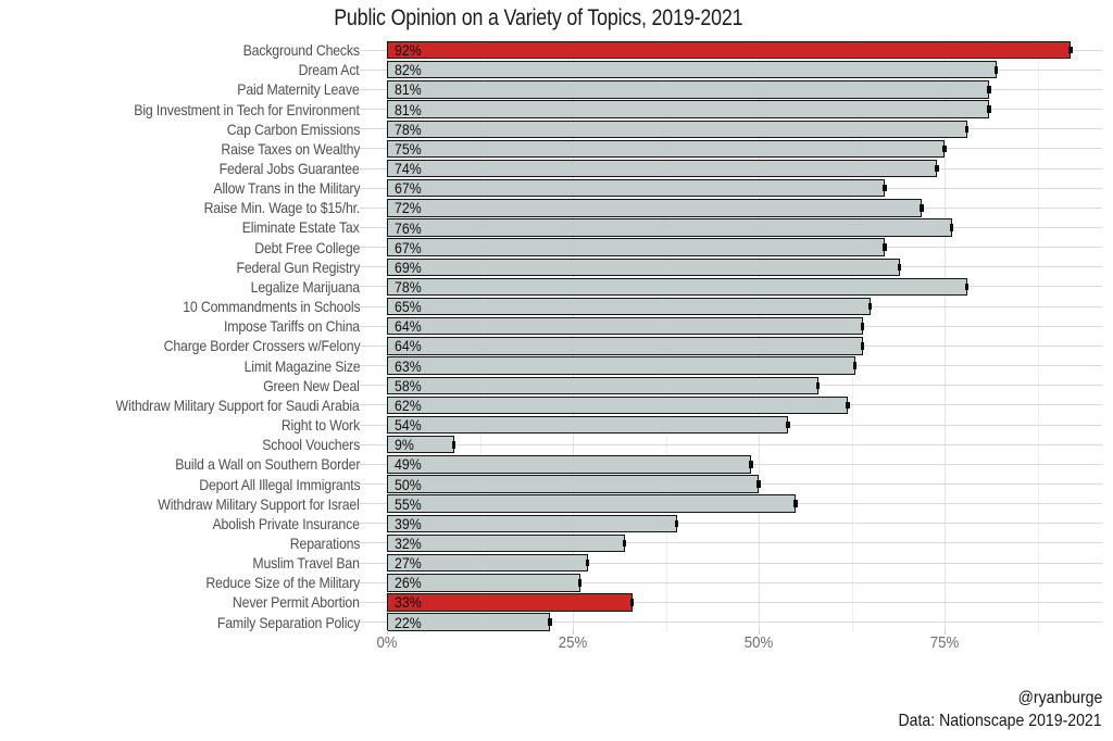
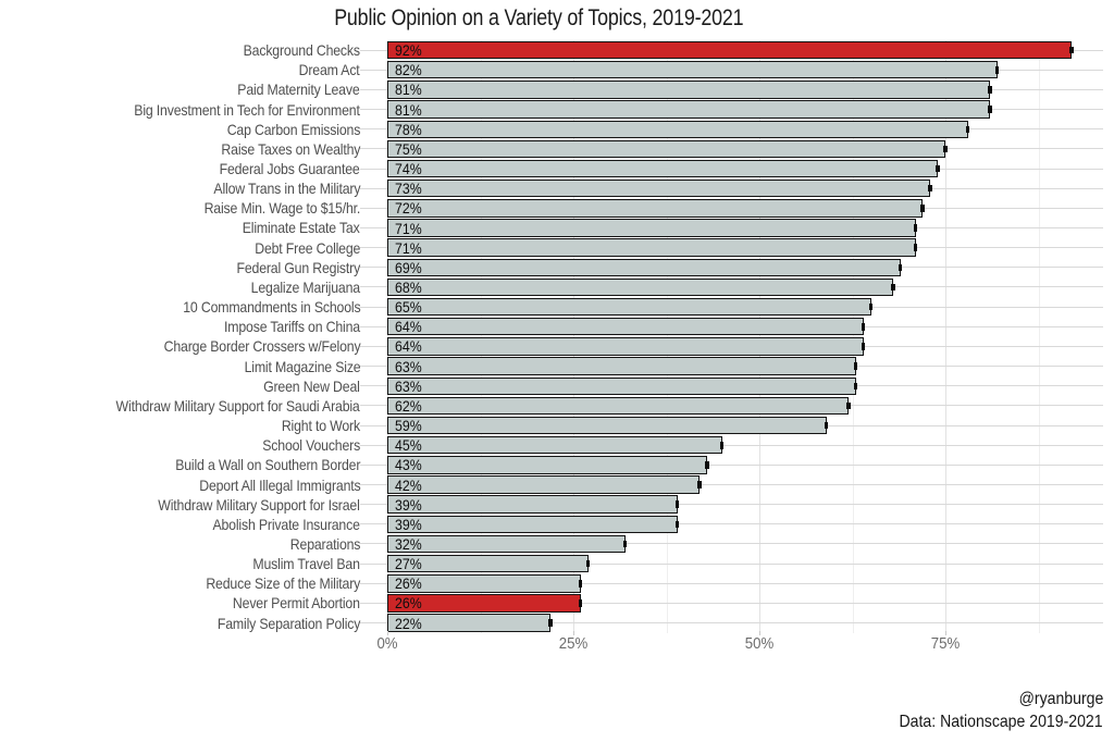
Allow Trans in the Military: 67% -> 73%
Eliminate Estate Tax: 76% -> 71%
Debt Free College: 67% -> 71%
Legalize Marijuana: 78% -> 68%
Green New Deal: 58% -> 63%
Right to Work: 54% -> 59%
School Vouchers: 9% -> 45%
Build a Wall on Southern Border: 49% -> 43%
Deport All Illegal Immigrants: 50% -> 42%
Withdraw Military Support for Israel: 55% -> 39%
Never Permit Abortion: 33% -> 26%
